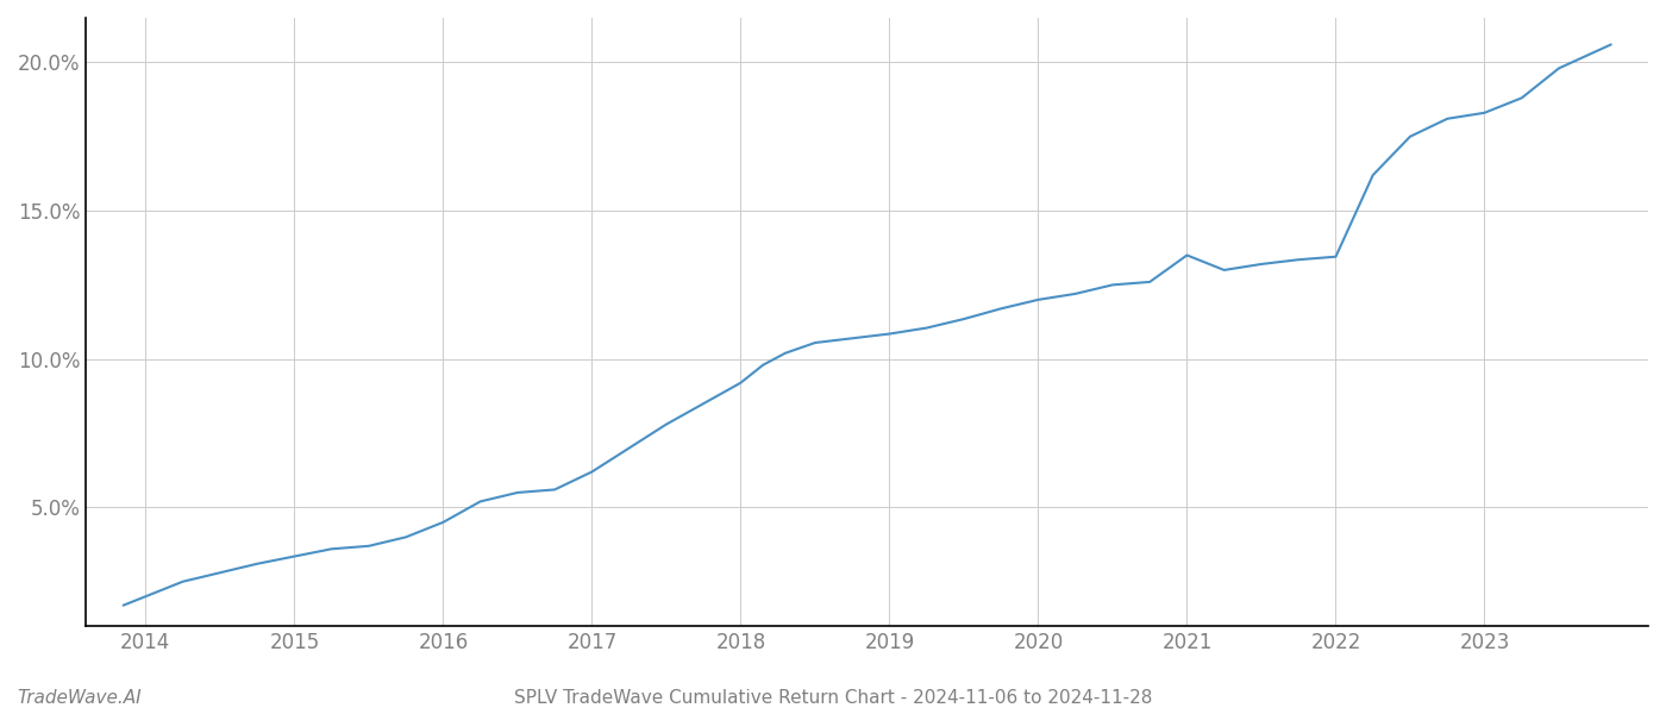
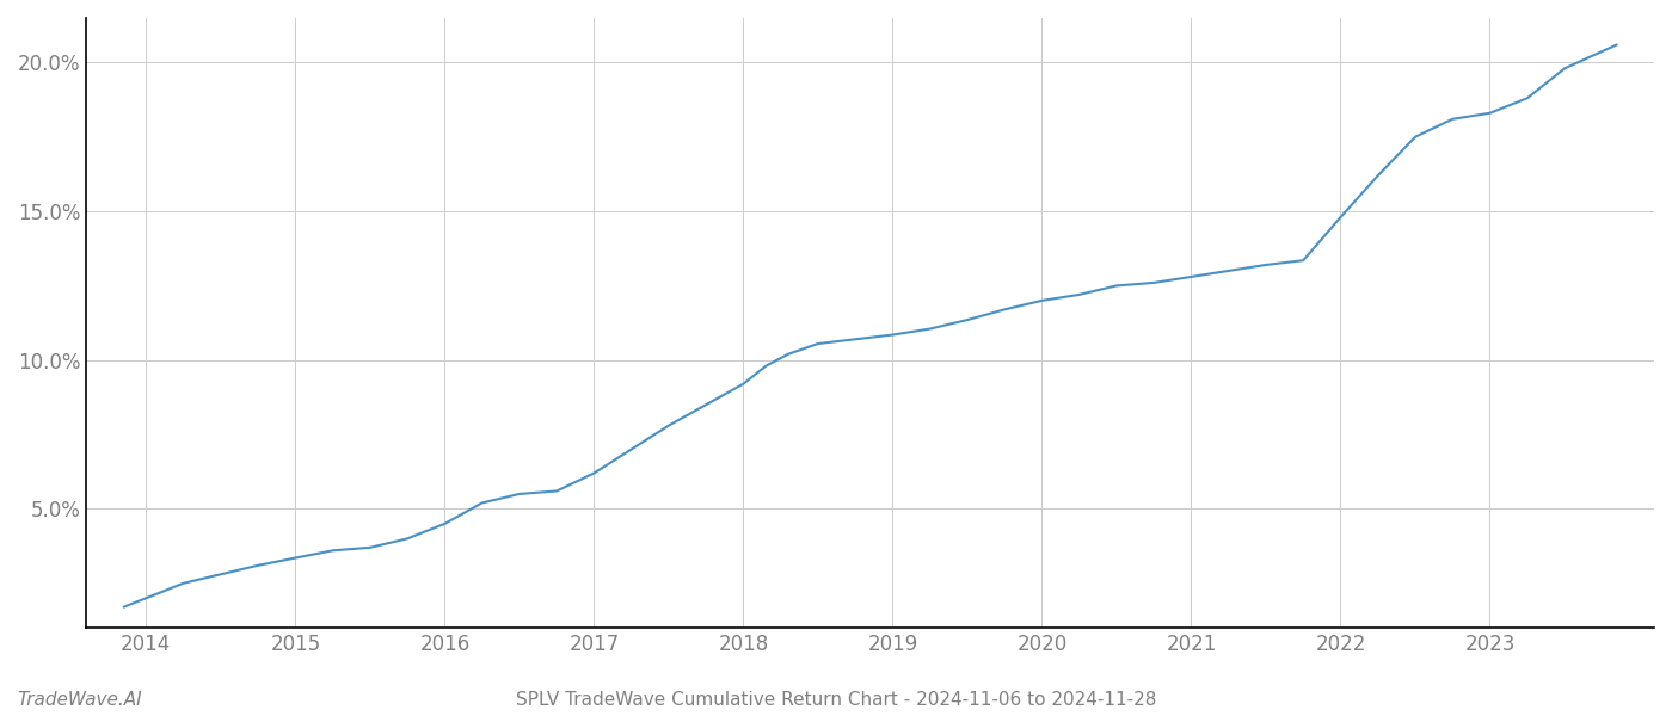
2021: 13.50% -> 12.80%
2022: 13.45% -> 14.80%
